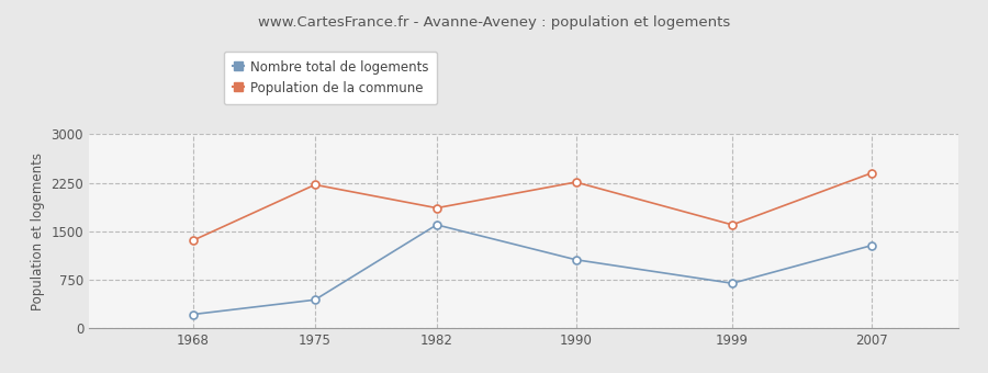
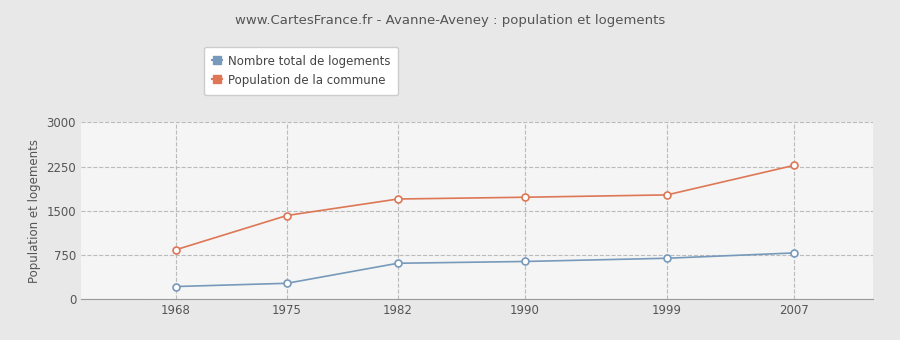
Population de la commune/1968: 1360 -> 840
Nombre total de logements/1975: 440 -> 270
Population de la commune/1975: 2220 -> 1420
Nombre total de logements/1982: 1600 -> 610
Population de la commune/1982: 1860 -> 1700
Nombre total de logements/1990: 1060 -> 640
Population de la commune/1990: 2260 -> 1730
Population de la commune/1999: 1600 -> 1770
Nombre total de logements/2007: 1280 -> 780
Population de la commune/2007: 2400 -> 2270
